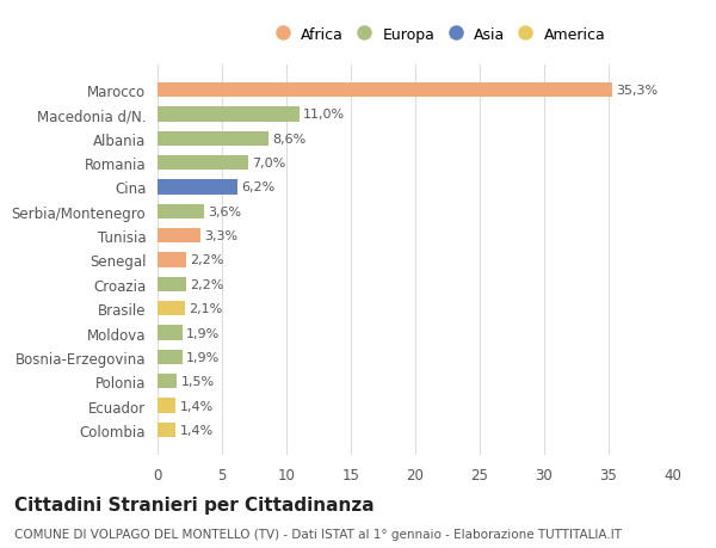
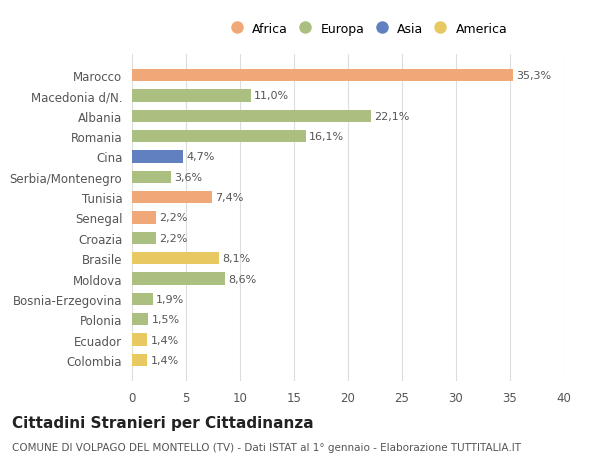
Albania: 8,6% -> 22,1%
Romania: 7,0% -> 16,1%
Cina: 6,2% -> 4,7%
Tunisia: 3,3% -> 7,4%
Brasile: 2,1% -> 8,1%
Moldova: 1,9% -> 8,6%
